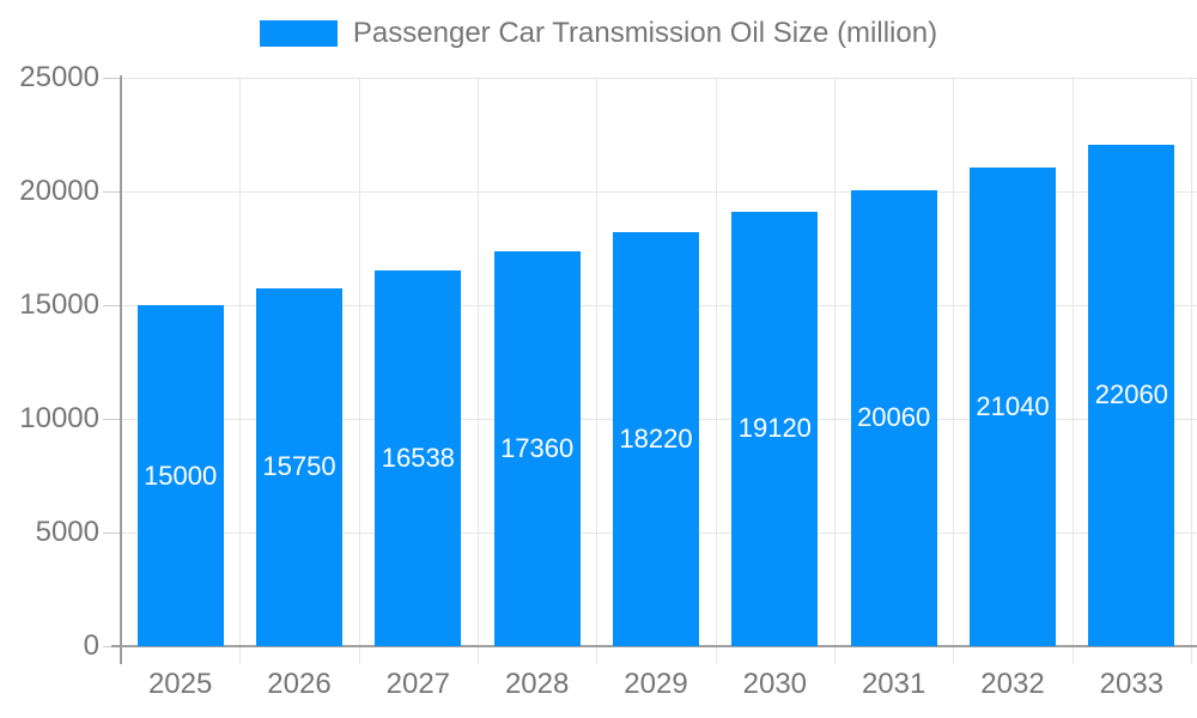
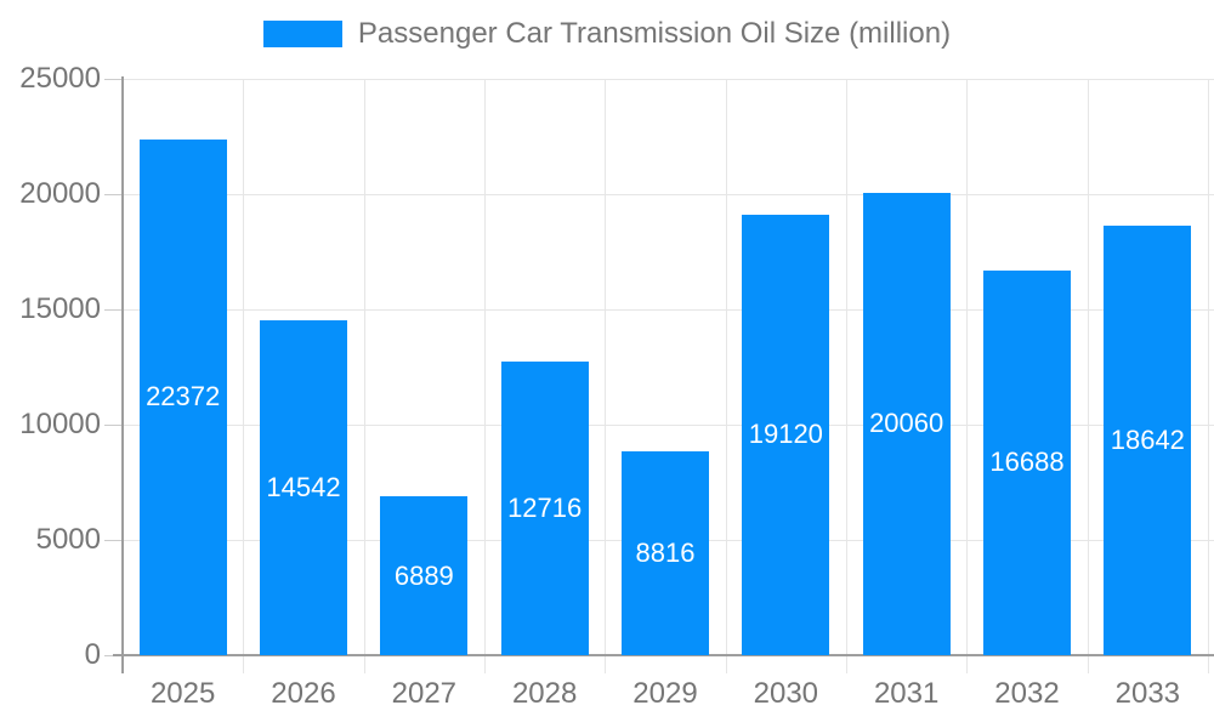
2025: 15000 -> 22372
2026: 15750 -> 14542
2027: 16538 -> 6889
2028: 17360 -> 12716
2029: 18220 -> 8816
2032: 21040 -> 16688
2033: 22060 -> 18642
